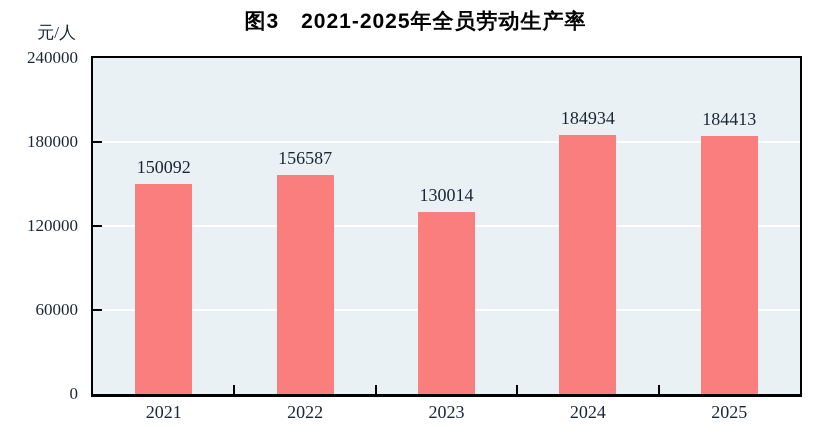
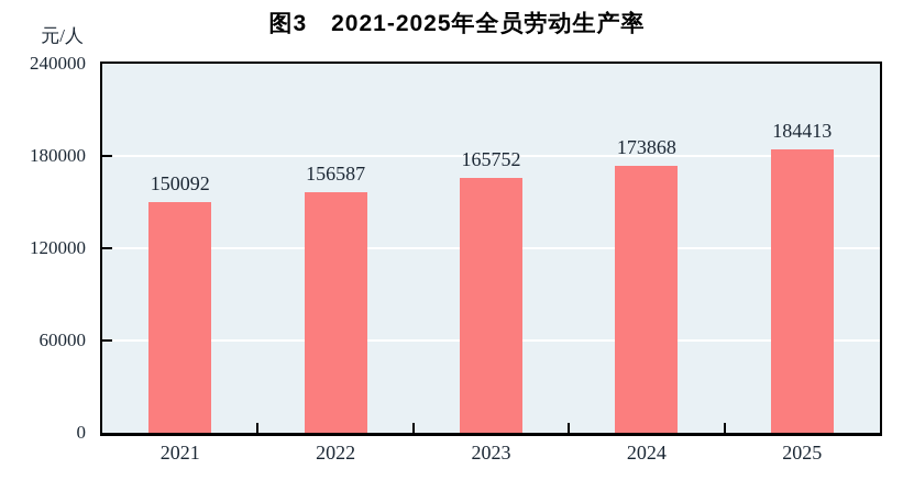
2023: 130014 -> 165752
2024: 184934 -> 173868
